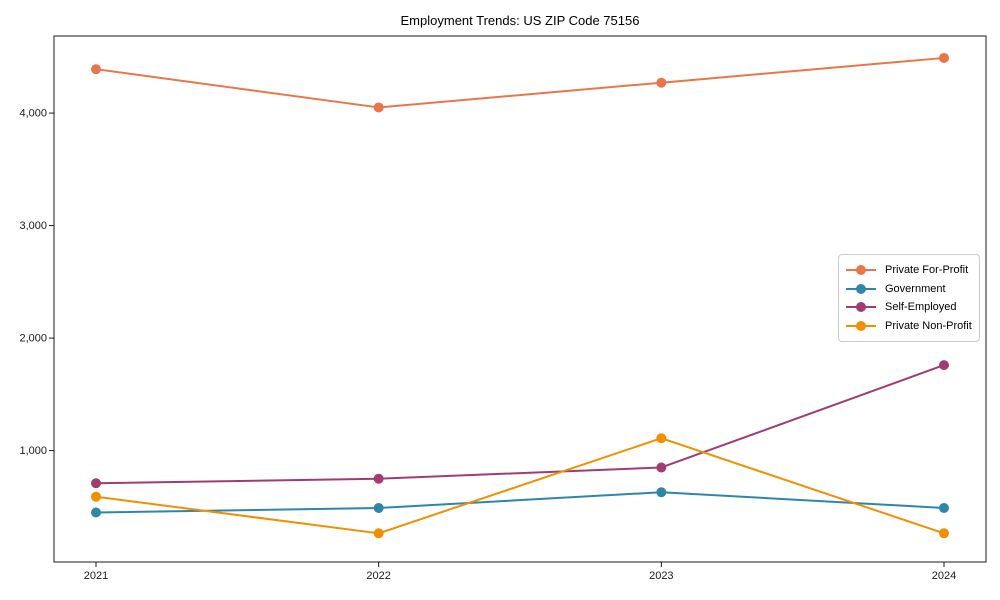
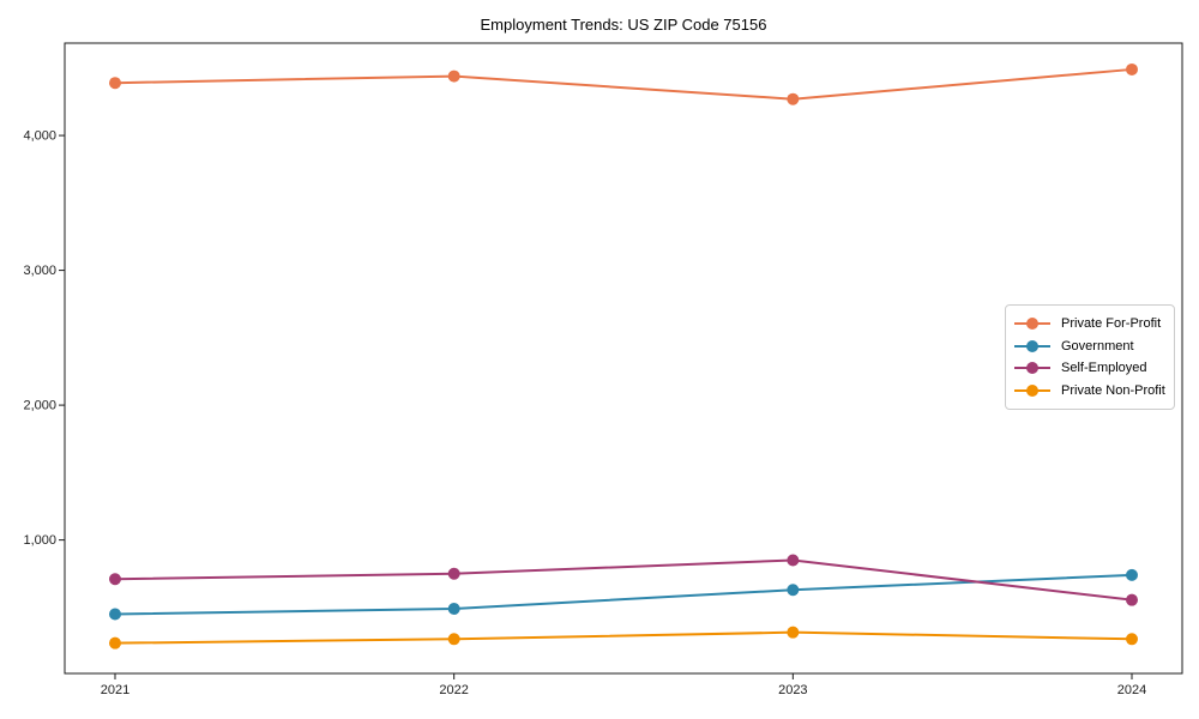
Private Non-Profit/2021: 590 -> 240
Private For-Profit/2022: 4050 -> 4440
Private Non-Profit/2023: 1110 -> 320
Government/2024: 490 -> 740
Self-Employed/2024: 1760 -> 560
